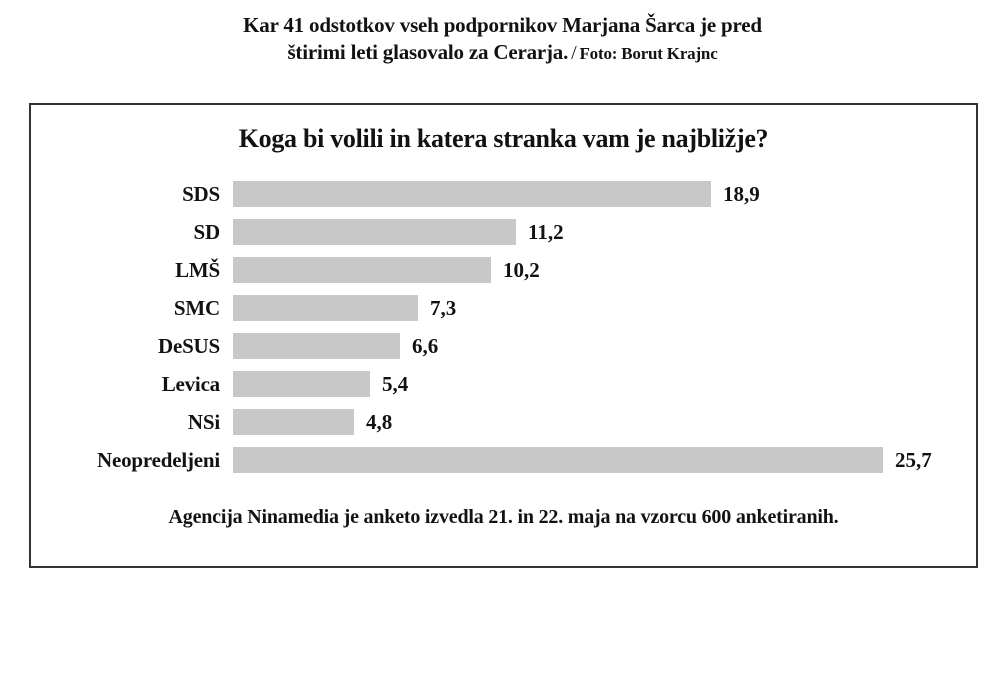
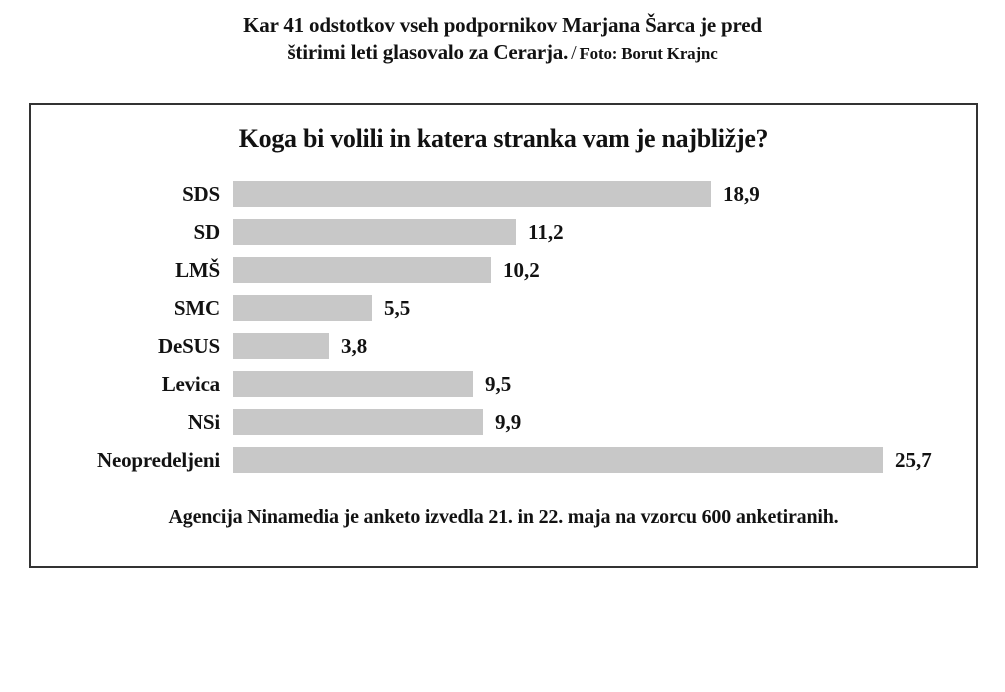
SMC: 7,3 -> 5,5
DeSUS: 6,6 -> 3,8
Levica: 5,4 -> 9,5
NSi: 4,8 -> 9,9
